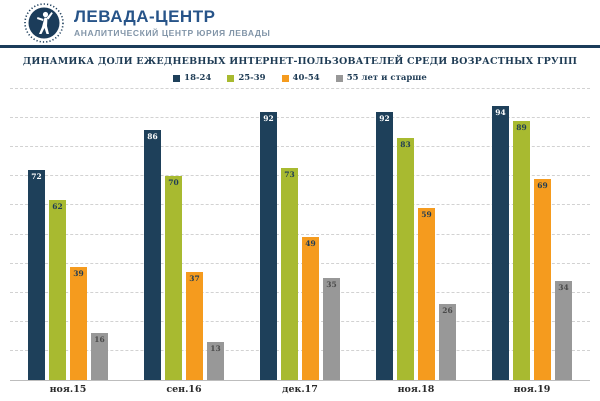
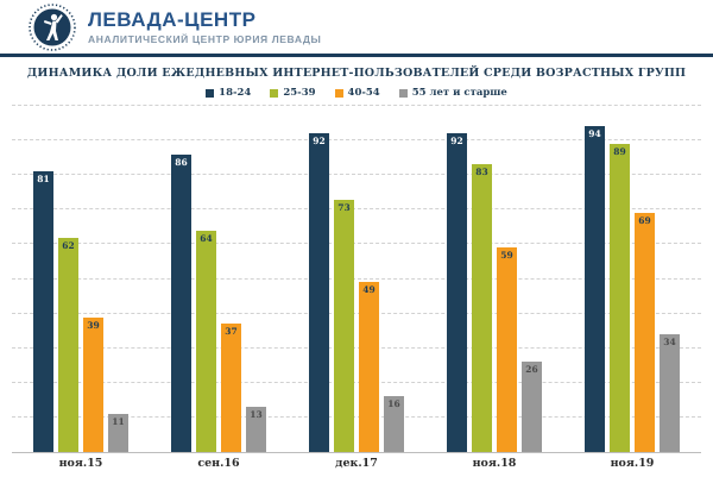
18-24/ноя.15: 72 -> 81
55 лет и старше/ноя.15: 16 -> 11
25-39/сен.16: 70 -> 64
55 лет и старше/дек.17: 35 -> 16
